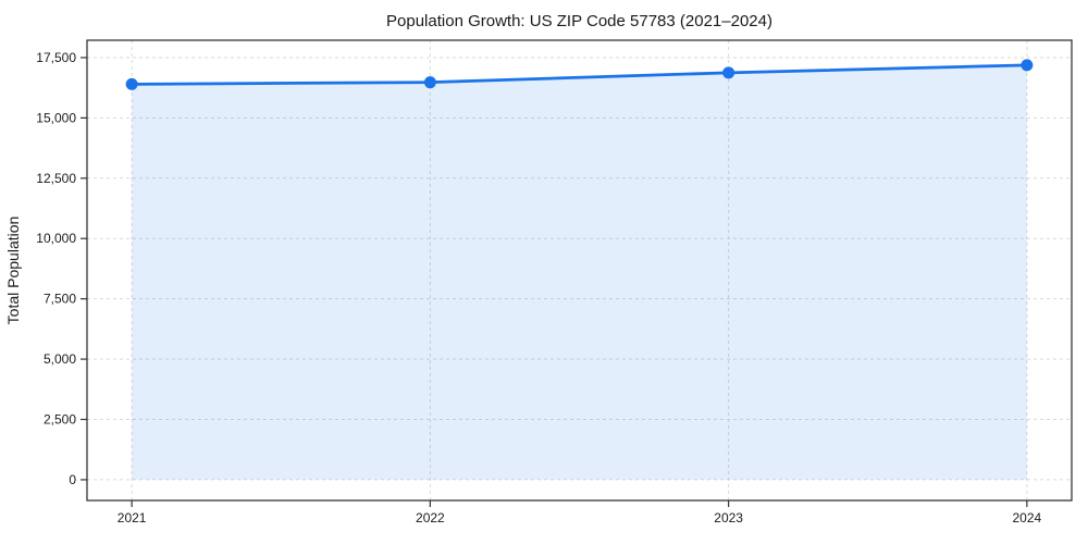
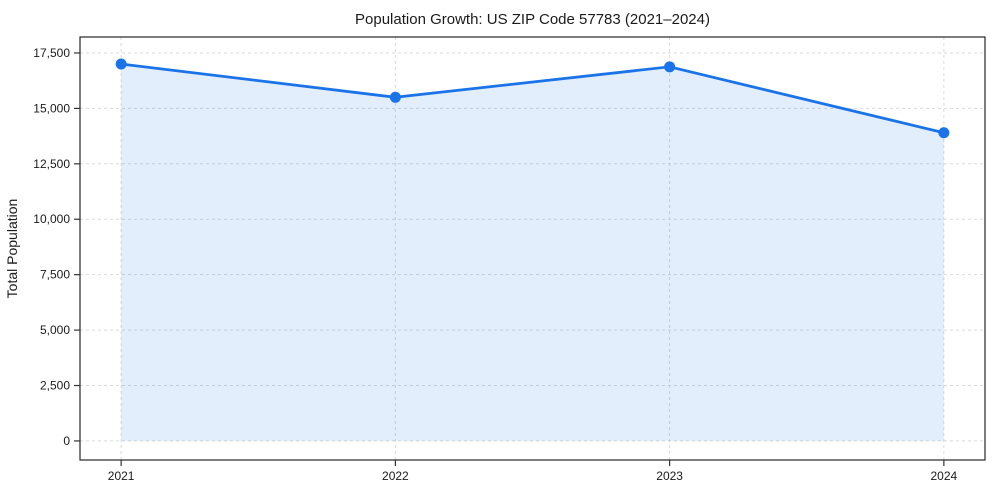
2021: 16400 -> 17000
2022: 16500 -> 15500
2024: 17200 -> 13900
